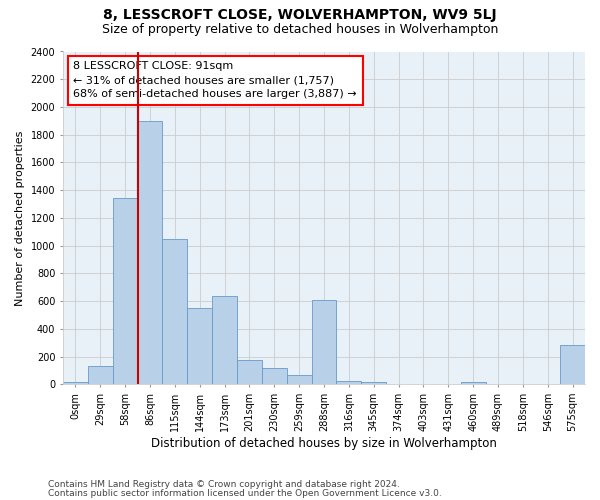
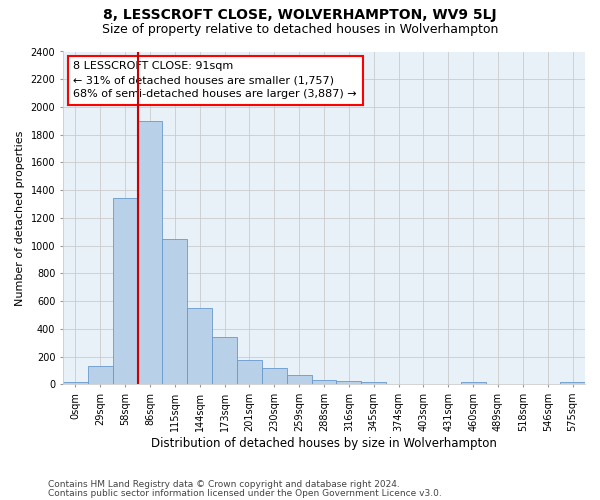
173sqm: 640 -> 340
288sqm: 610 -> 30
575sqm: 280 -> 20
